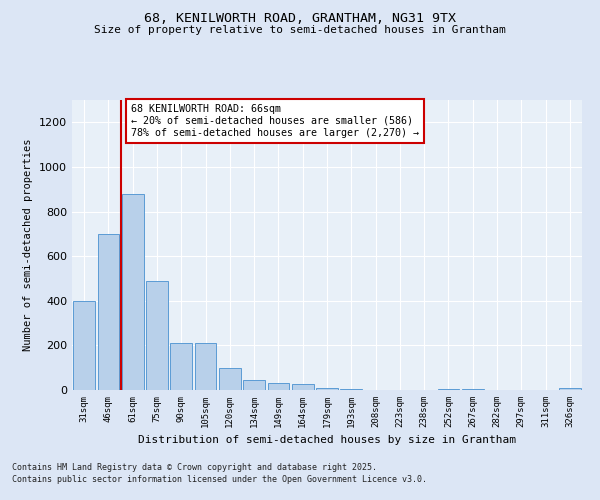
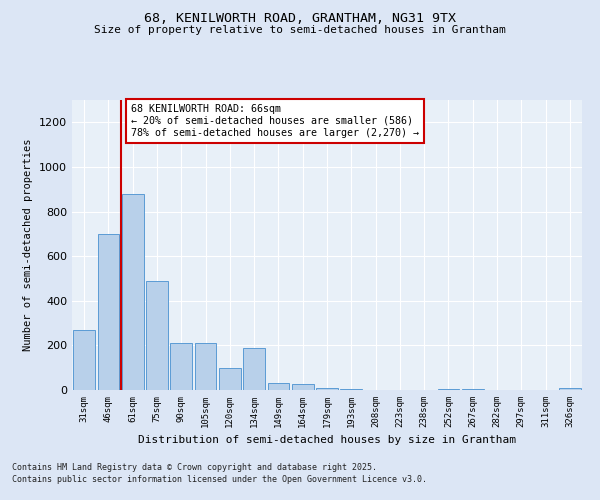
31sqm: 400 -> 270
134sqm: 45 -> 190
